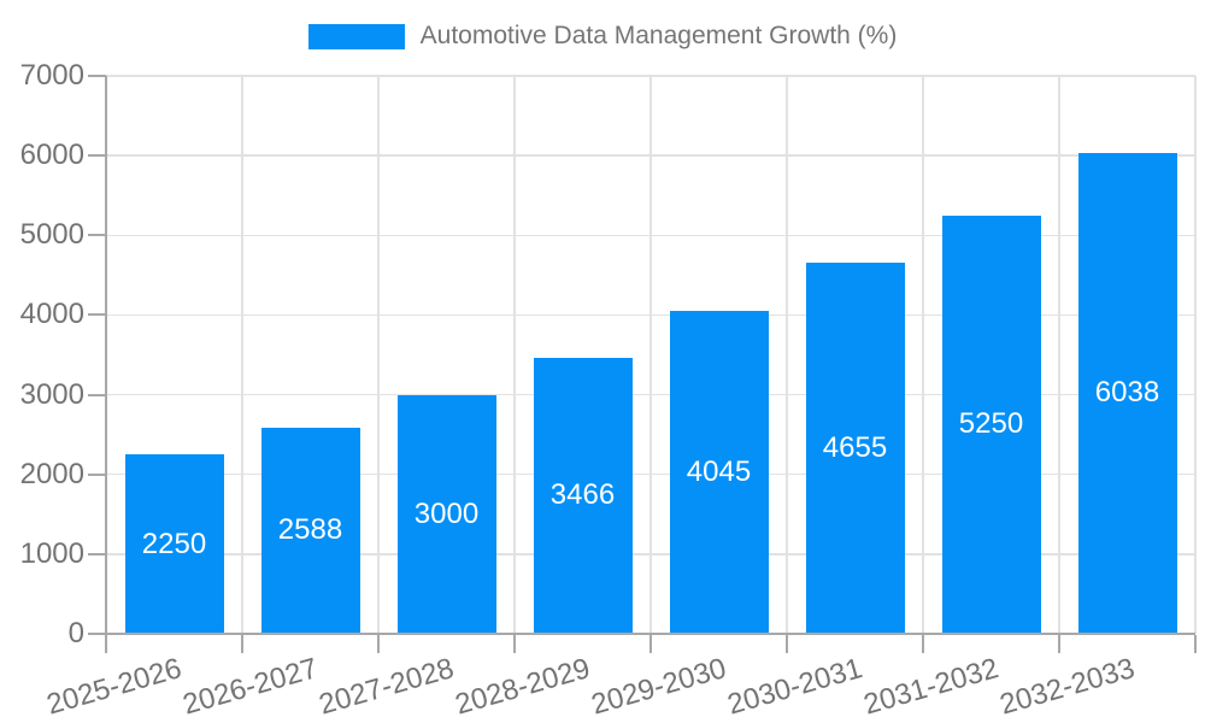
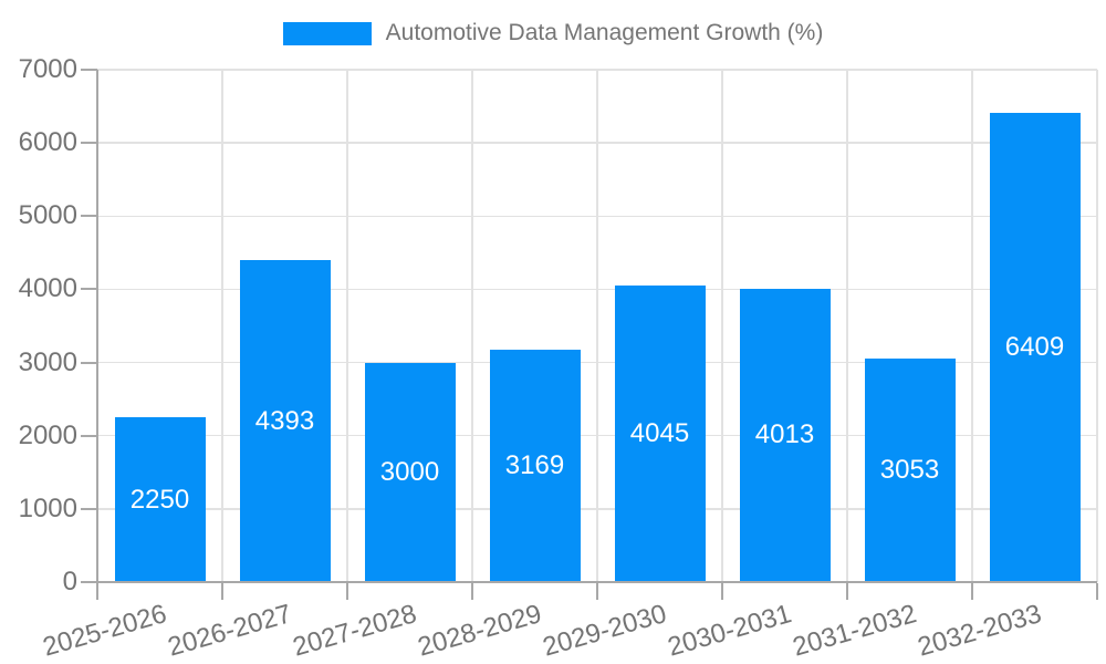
2026-2027: 2588 -> 4393
2028-2029: 3466 -> 3169
2030-2031: 4655 -> 4013
2031-2032: 5250 -> 3053
2032-2033: 6038 -> 6409
